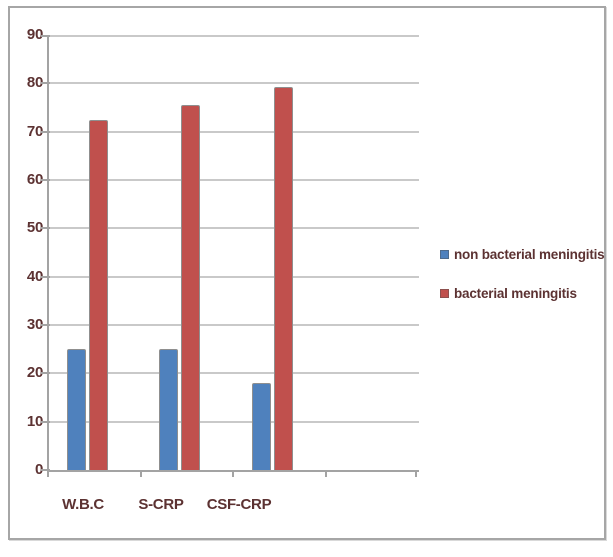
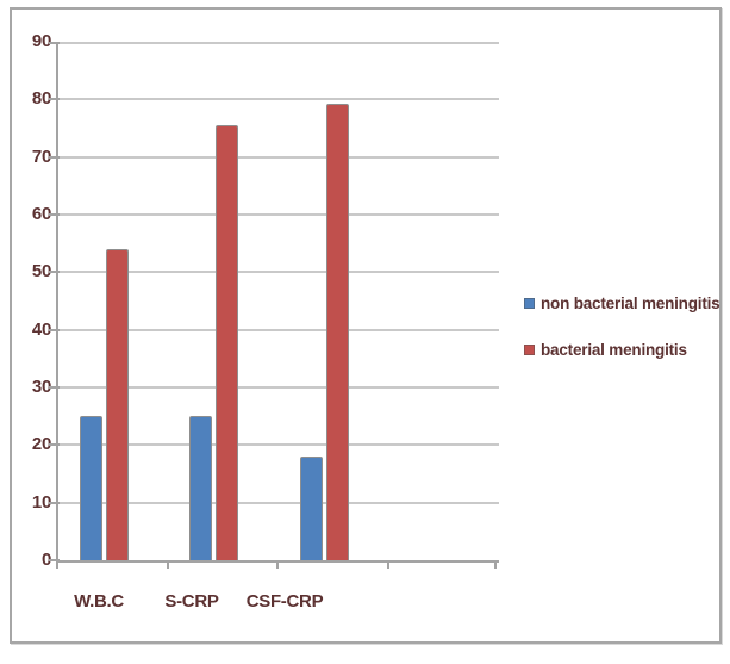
bacterial meningitis/W.B.C: 72 -> 54
